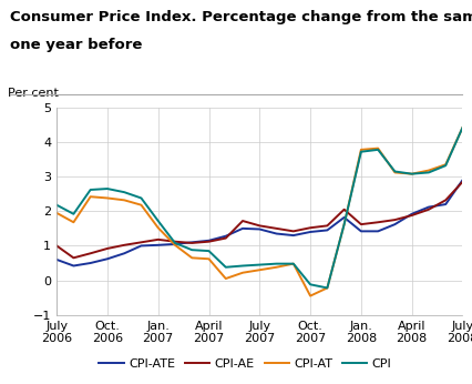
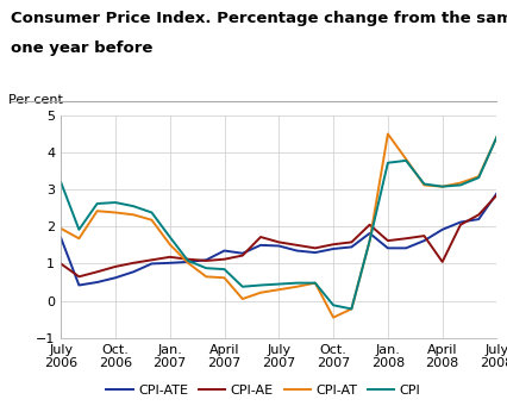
CPI-ATE/July 2006: 0.60 -> 1.70
CPI/July 2006: 2.18 -> 3.20
CPI-ATE/April 2007: 1.15 -> 1.35
CPI-AT/Jan. 2008: 3.78 -> 4.50
CPI-AE/April 2008: 1.88 -> 1.05
